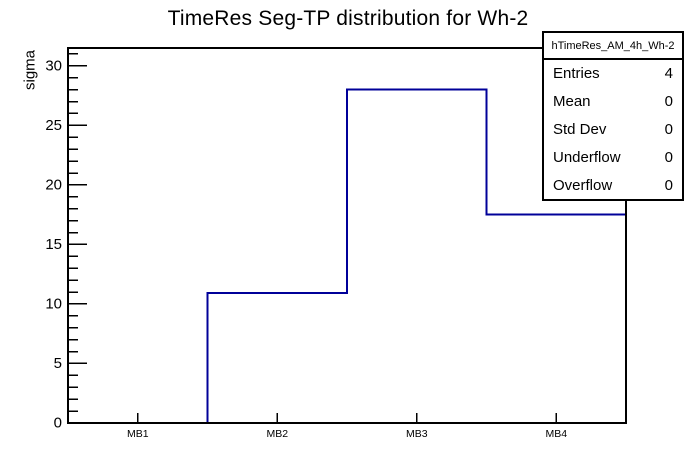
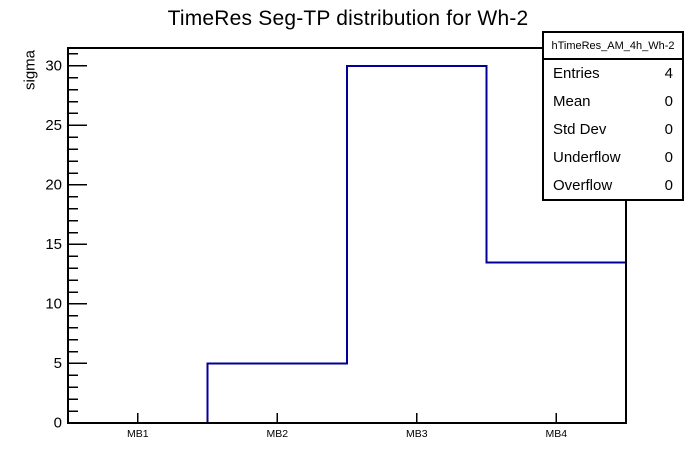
MB2: 10.9 -> 5.0
MB3: 28.0 -> 30.0
MB4: 17.5 -> 13.5
